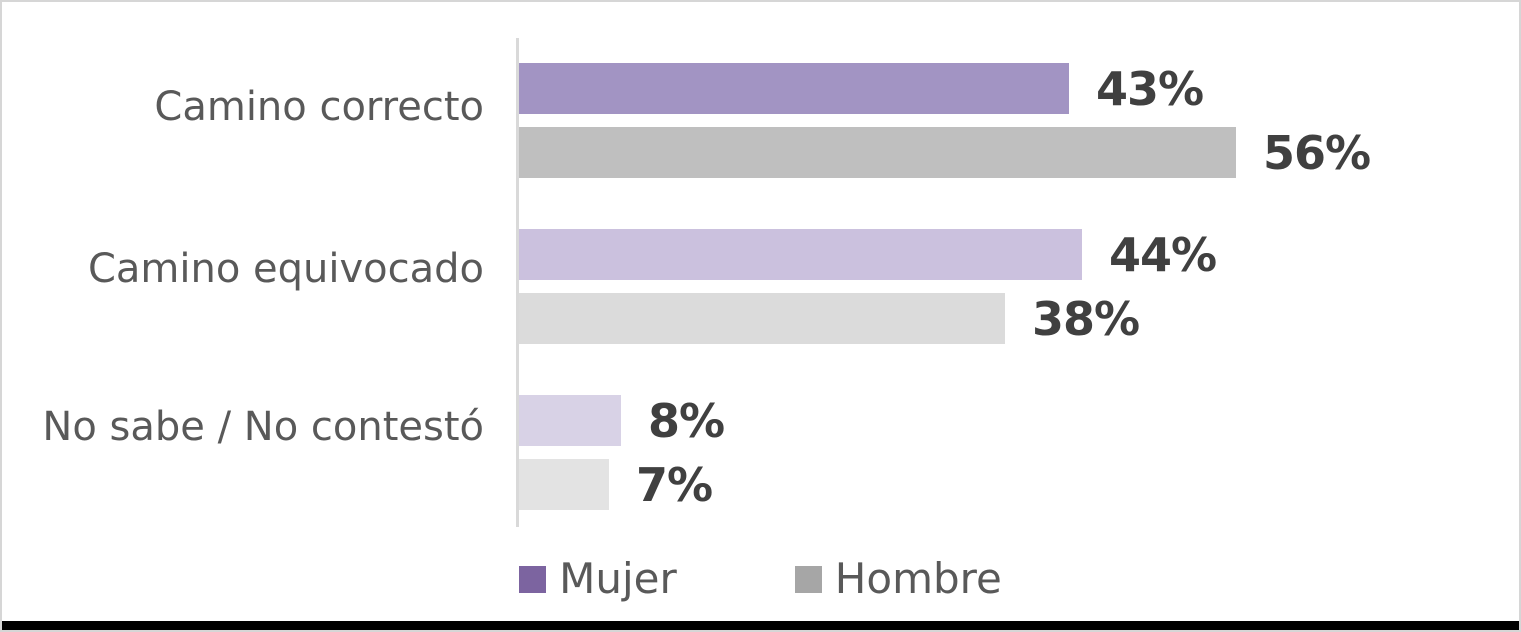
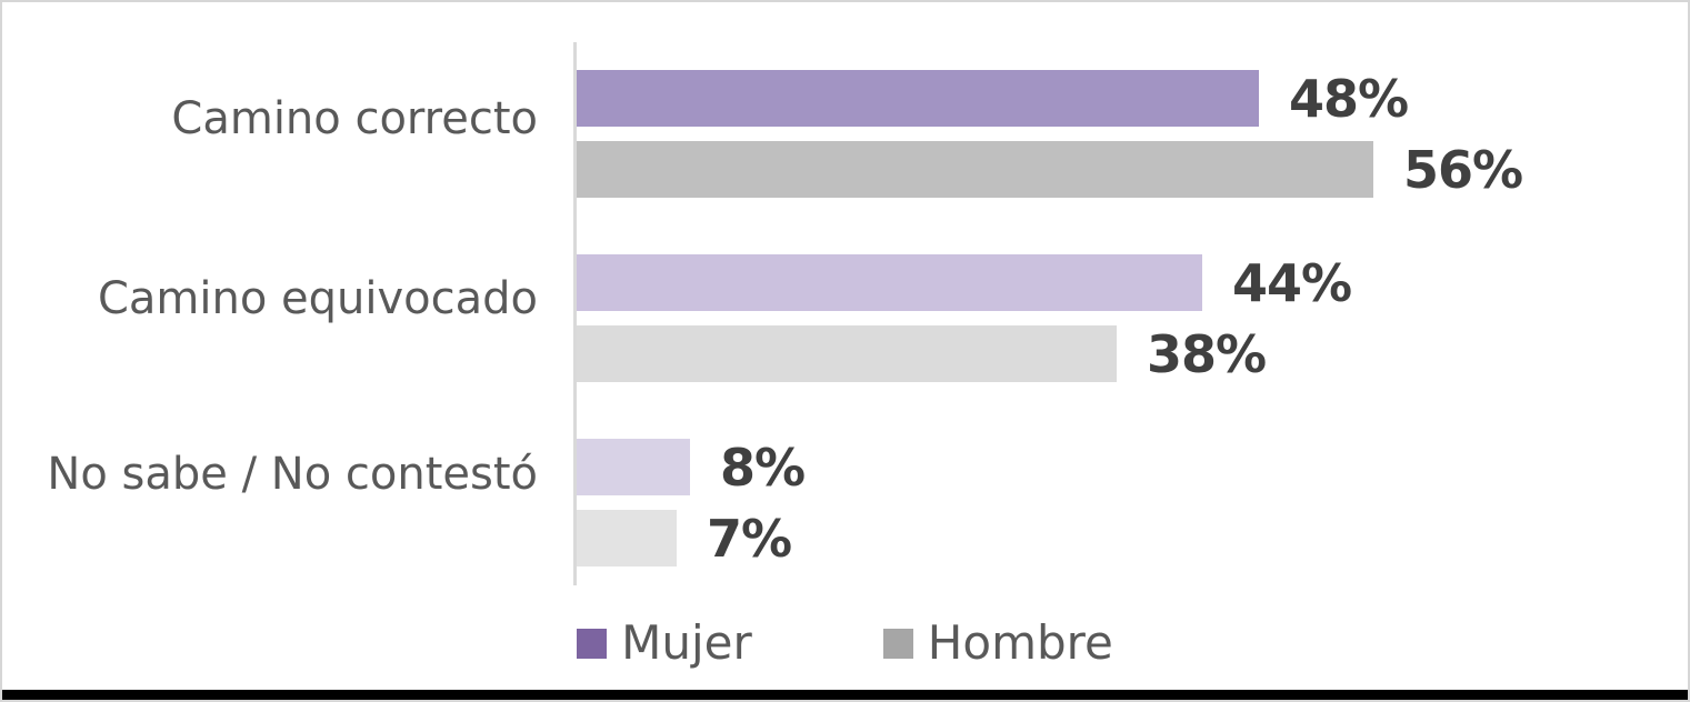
Mujer/Camino correcto: 43% -> 48%
